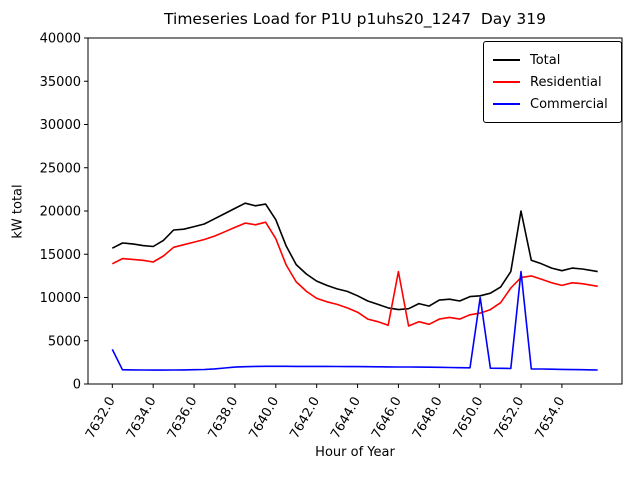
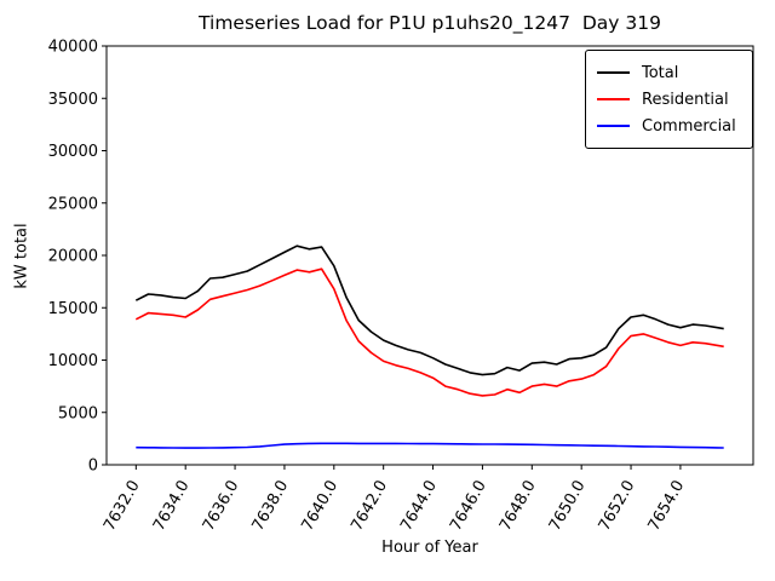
Commercial/7632.0: 4000 -> 2000
Residential/7646.0: 13000 -> 7000
Commercial/7650.0: 10000 -> 2000
Total/7652.0: 20000 -> 14000
Commercial/7652.0: 13000 -> 2000
